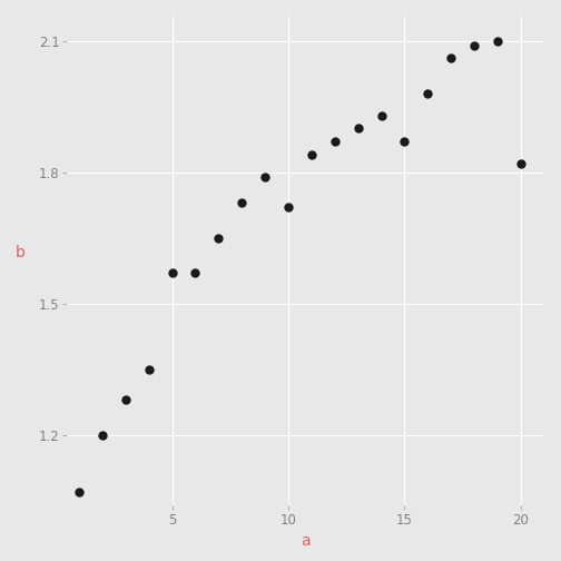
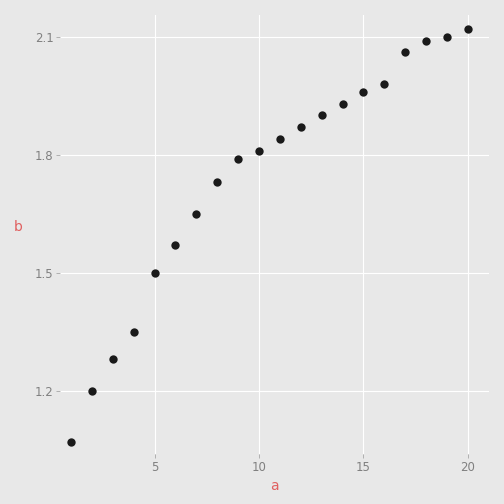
5: 1.57 -> 1.50
10: 1.72 -> 1.81
15: 1.87 -> 1.96
20: 1.82 -> 2.12
